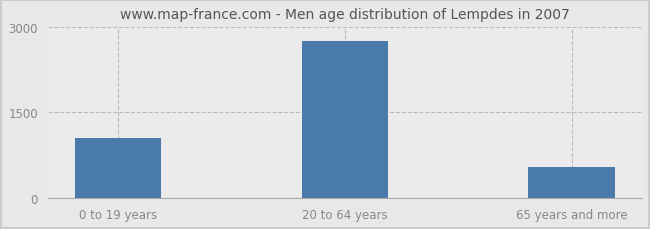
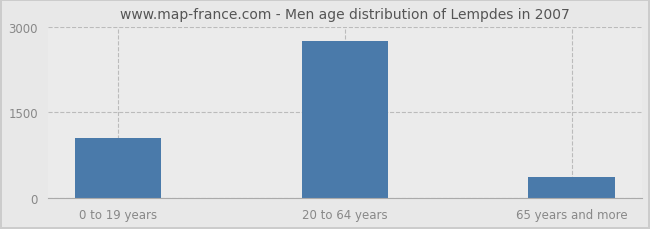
65 years and more: 540 -> 370
